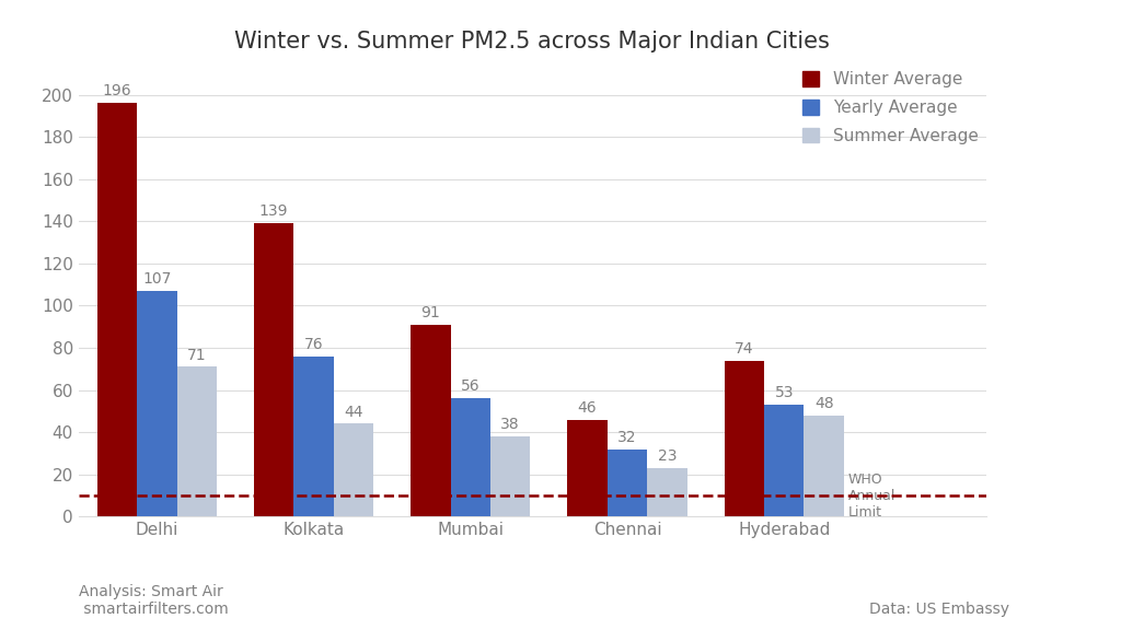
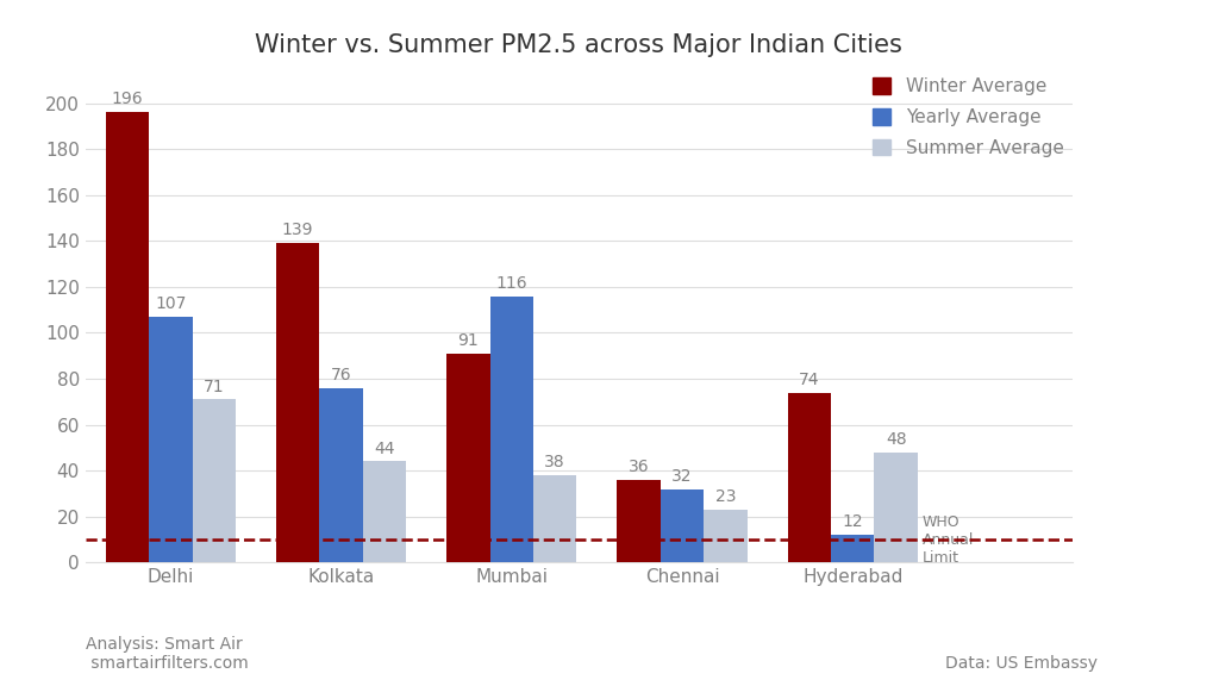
Yearly Average/Mumbai: 56 -> 116
Winter Average/Chennai: 46 -> 36
Yearly Average/Hyderabad: 53 -> 12
